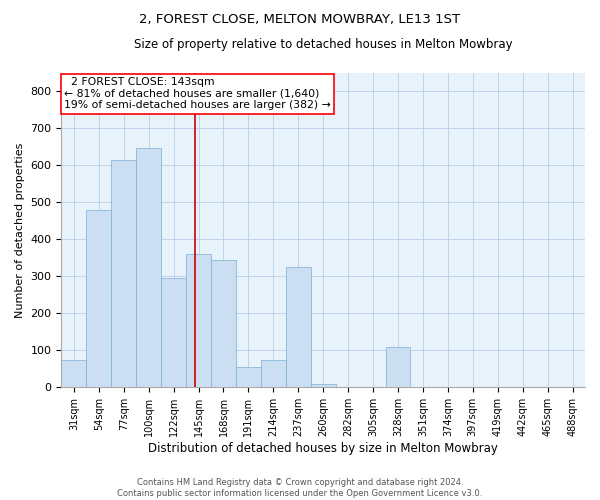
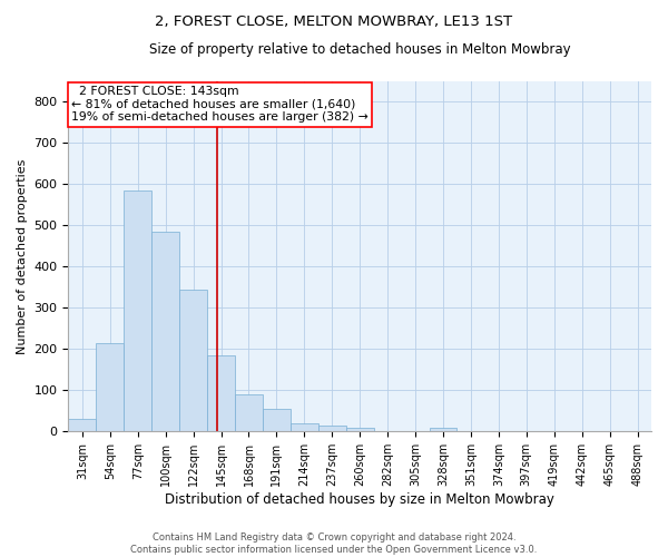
31sqm: 75 -> 30
54sqm: 480 -> 215
77sqm: 615 -> 585
100sqm: 645 -> 485
122sqm: 295 -> 345
145sqm: 360 -> 185
168sqm: 345 -> 90
214sqm: 75 -> 20
237sqm: 325 -> 15
328sqm: 110 -> 10
